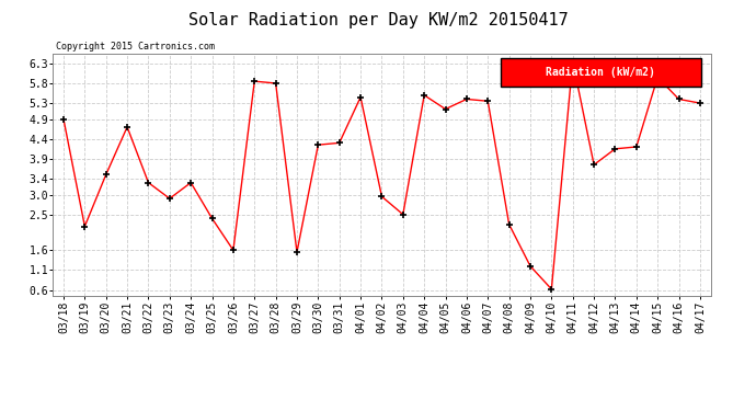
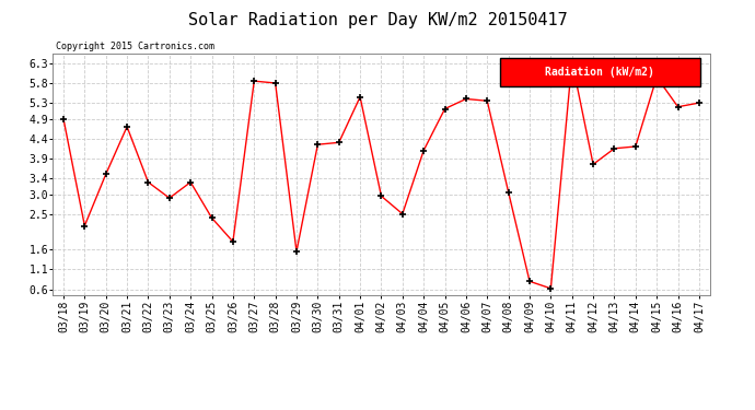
03/26: 1.60 -> 1.80
04/04: 5.50 -> 4.10
04/08: 2.25 -> 3.05
04/09: 1.20 -> 0.80
04/16: 5.40 -> 5.20
